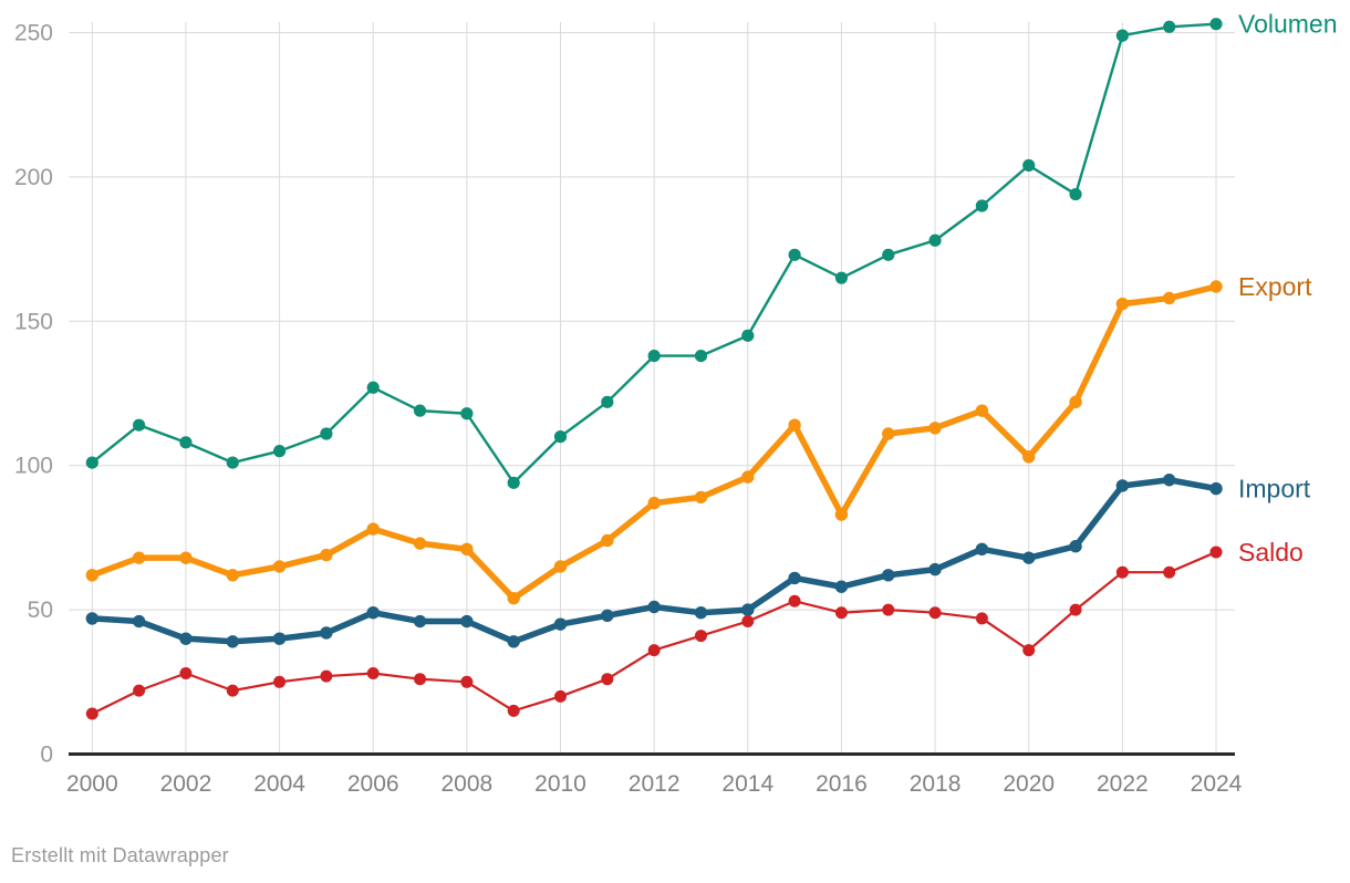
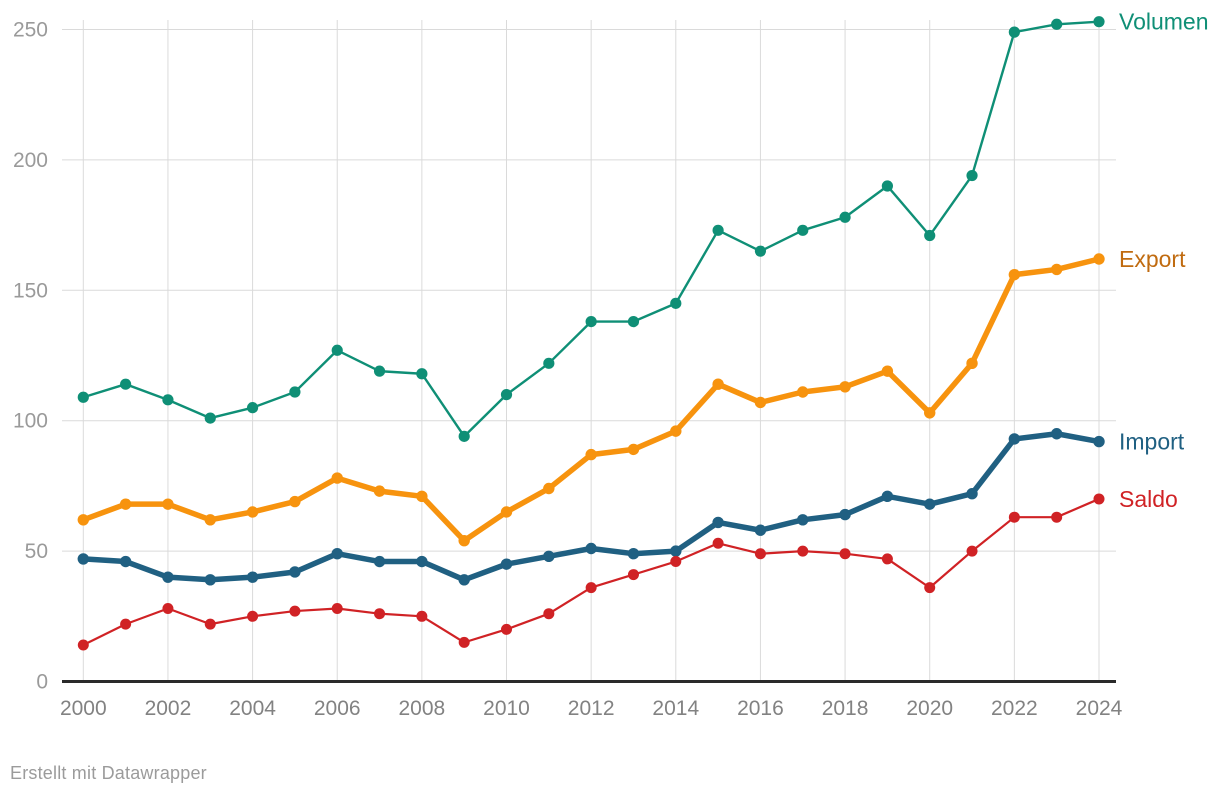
Volumen/2000: 101 -> 109
Export/2016: 83 -> 107
Volumen/2020: 204 -> 171
